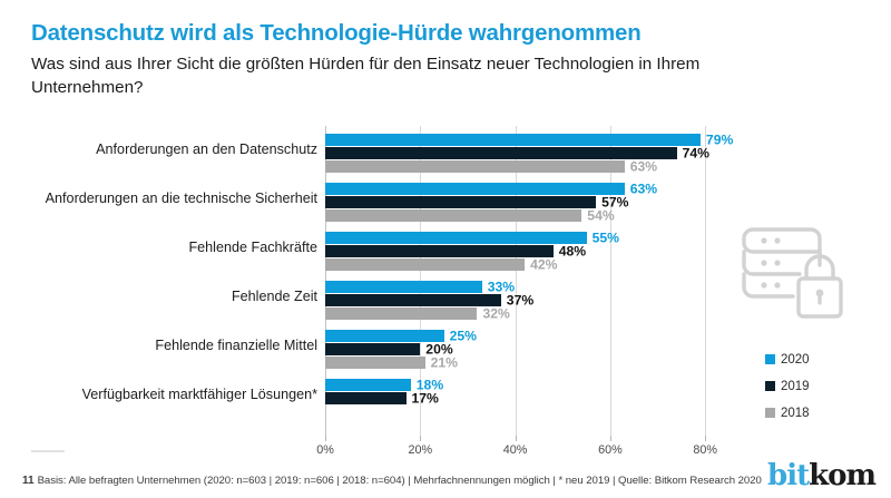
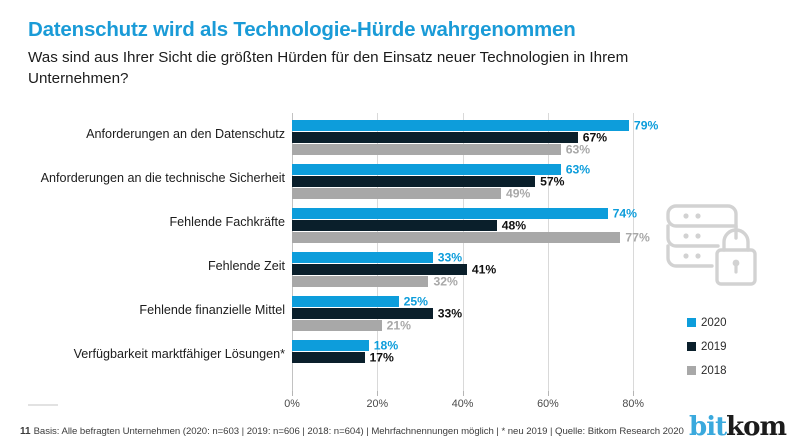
2019/Anforderungen an den Datenschutz: 74% -> 67%
2018/Anforderungen an die technische Sicherheit: 54% -> 49%
2020/Fehlende Fachkräfte: 55% -> 74%
2018/Fehlende Fachkräfte: 42% -> 77%
2019/Fehlende Zeit: 37% -> 41%
2019/Fehlende finanzielle Mittel: 20% -> 33%
